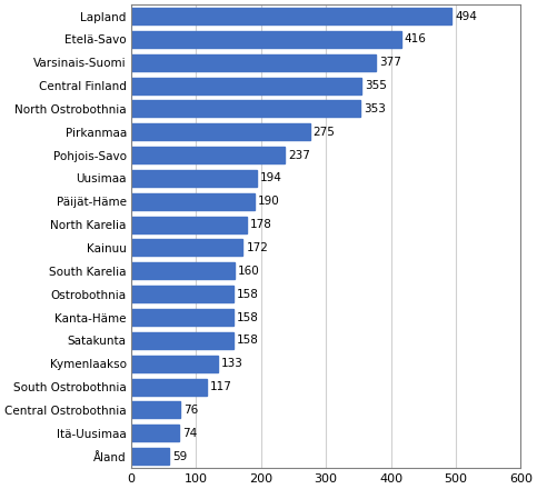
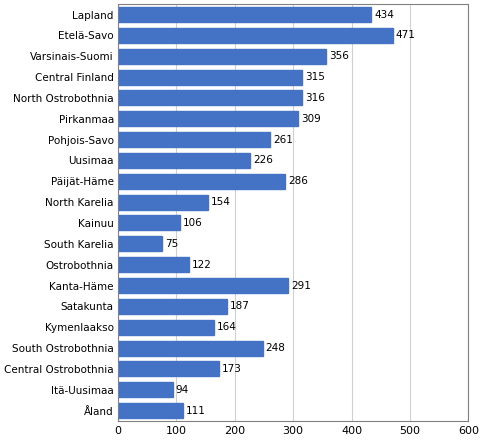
Lapland: 494 -> 434
Etelä-Savo: 416 -> 471
Varsinais-Suomi: 377 -> 356
Central Finland: 355 -> 315
North Ostrobothnia: 353 -> 316
Pirkanmaa: 275 -> 309
Pohjois-Savo: 237 -> 261
Uusimaa: 194 -> 226
Päijät-Häme: 190 -> 286
North Karelia: 178 -> 154
Kainuu: 172 -> 106
South Karelia: 160 -> 75
Ostrobothnia: 158 -> 122
Kanta-Häme: 158 -> 291
Satakunta: 158 -> 187
Kymenlaakso: 133 -> 164
South Ostrobothnia: 117 -> 248
Central Ostrobothnia: 76 -> 173
Itä-Uusimaa: 74 -> 94
Åland: 59 -> 111
